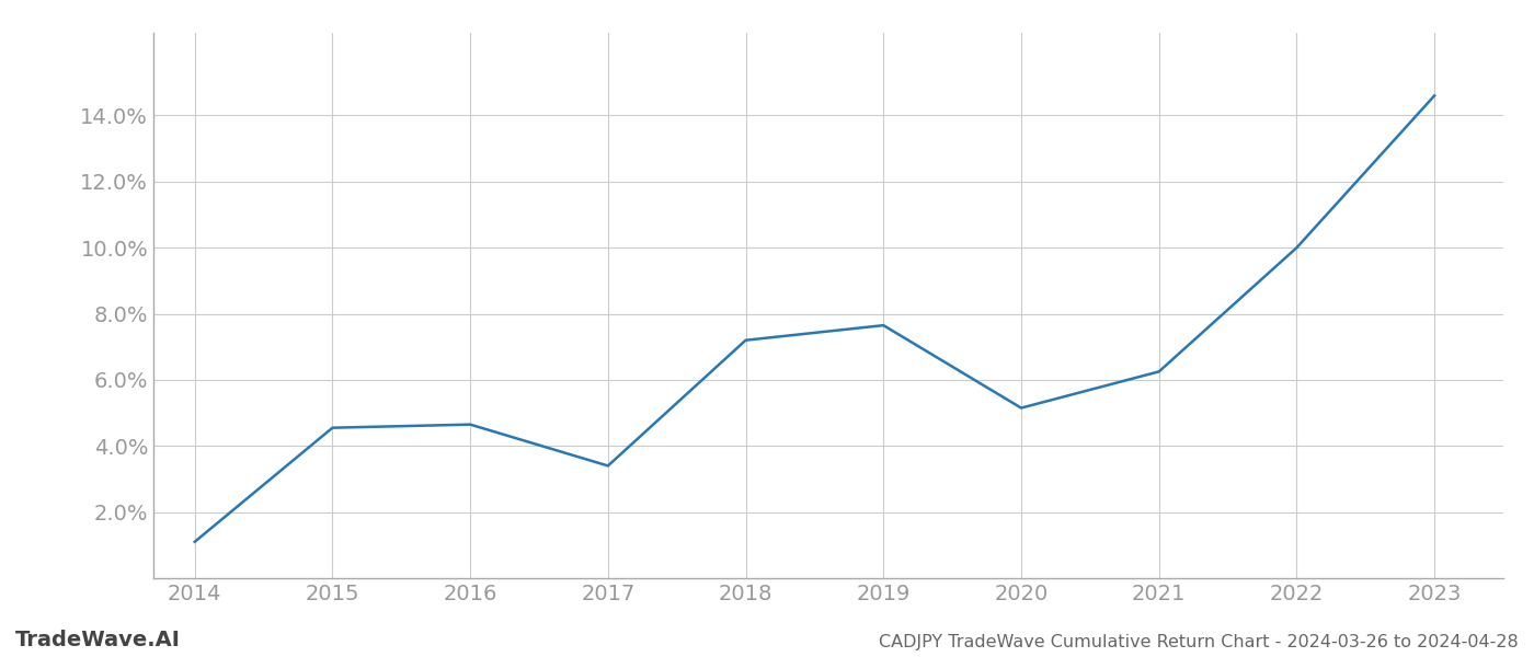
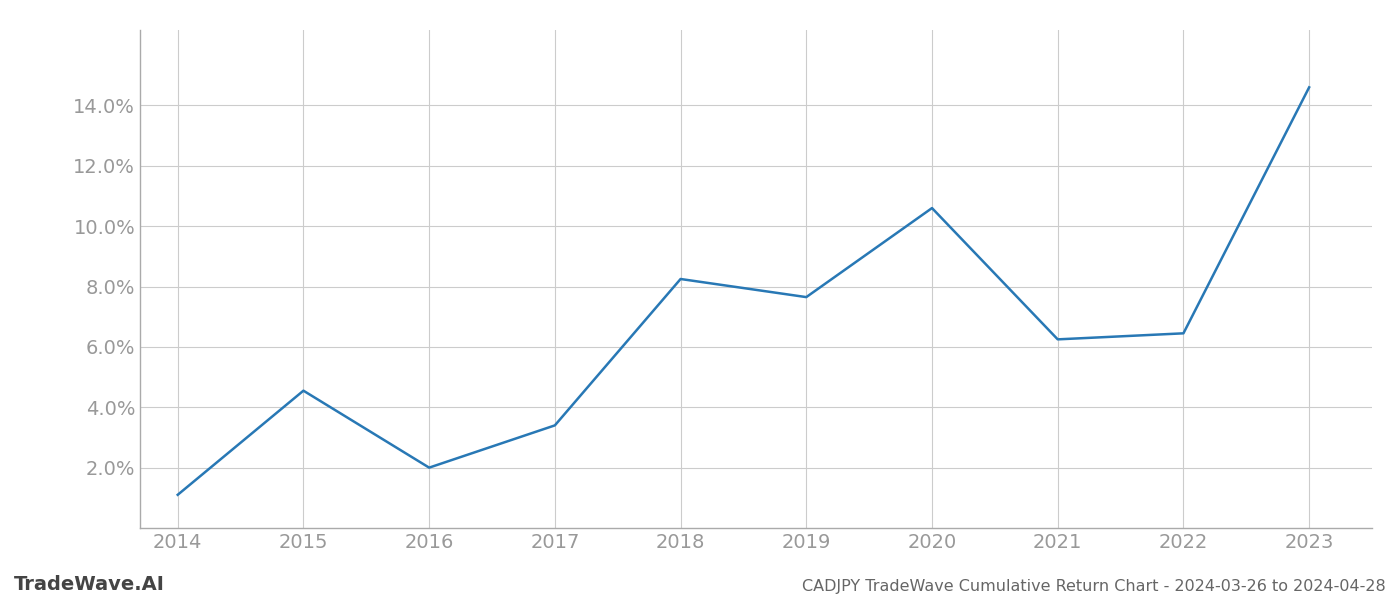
2016: 4.65% -> 2.00%
2018: 7.20% -> 8.25%
2020: 5.15% -> 10.60%
2022: 10.00% -> 6.45%
